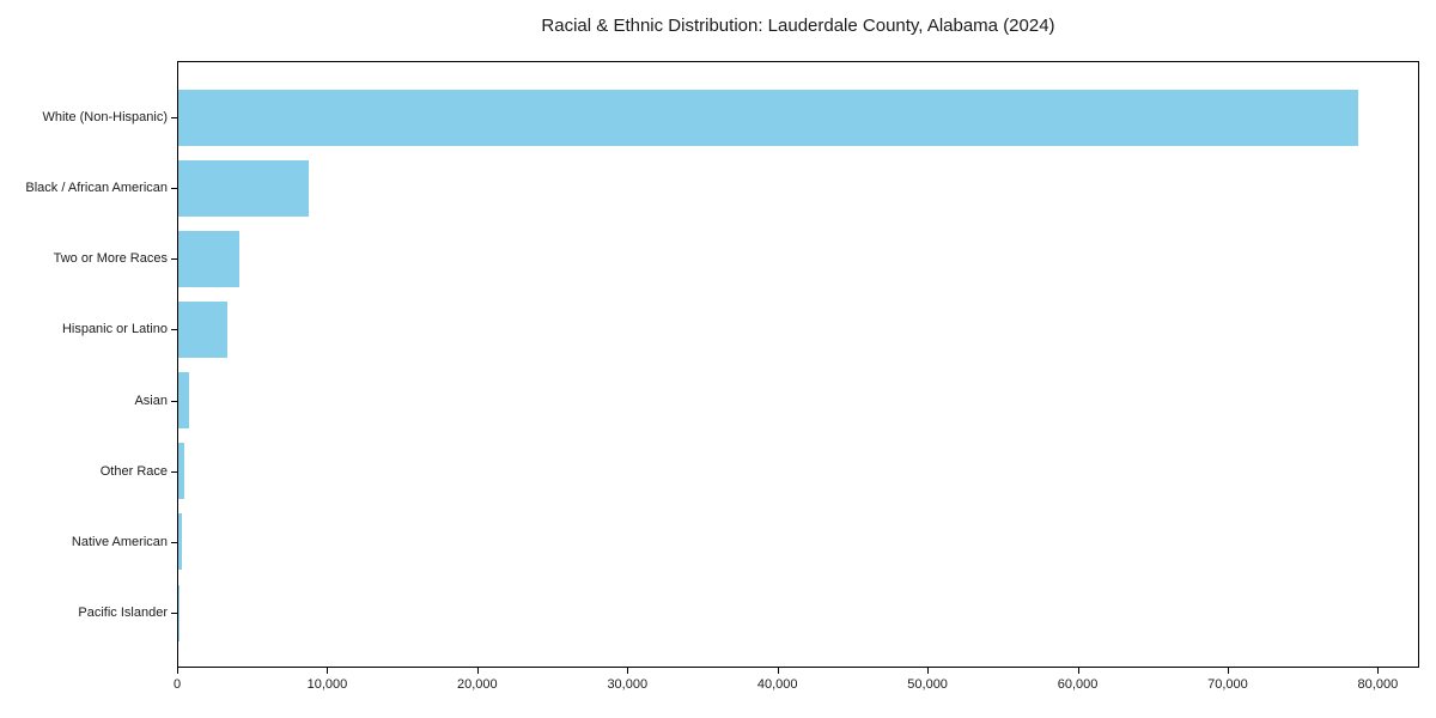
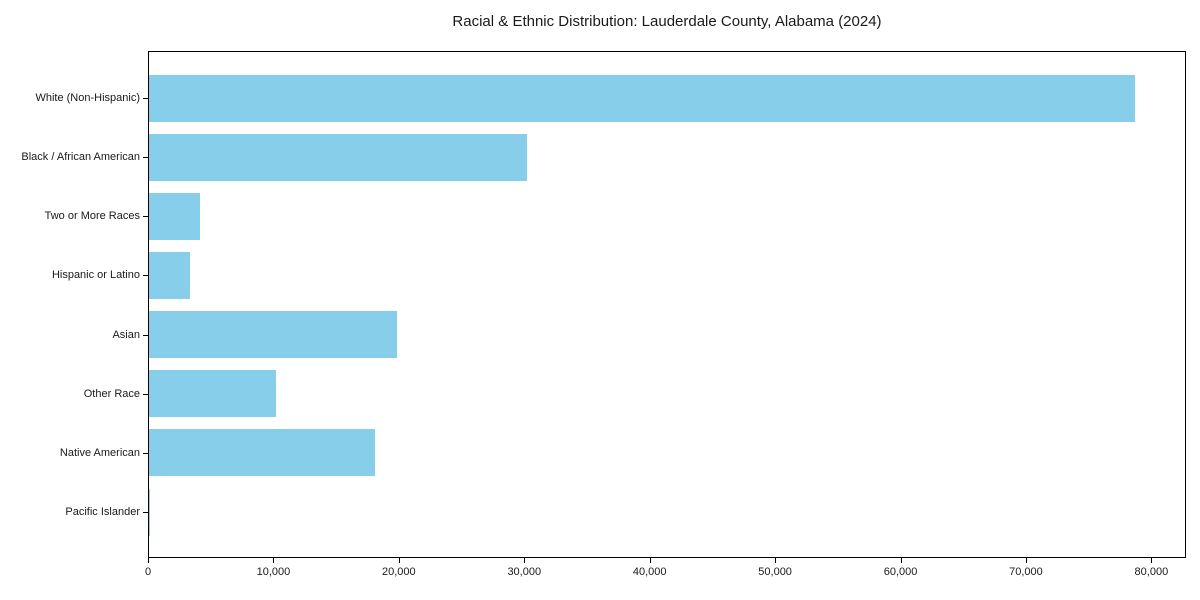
Black / African American: 8700 -> 30100
Asian: 700 -> 19800
Other Race: 400 -> 10100
Native American: 200 -> 18000
